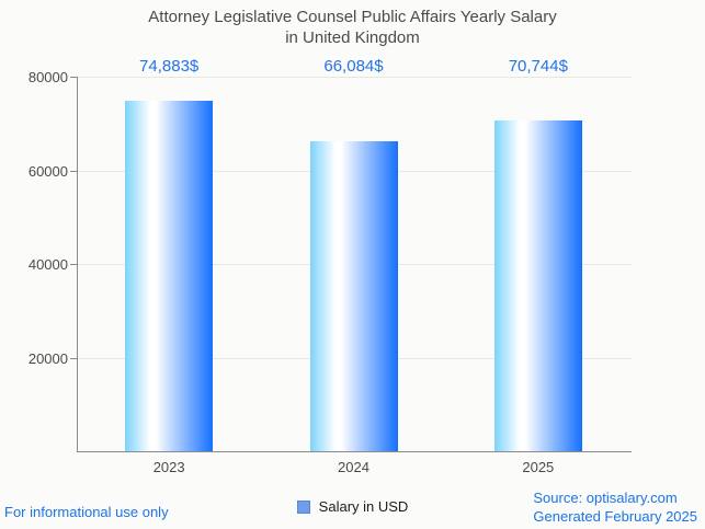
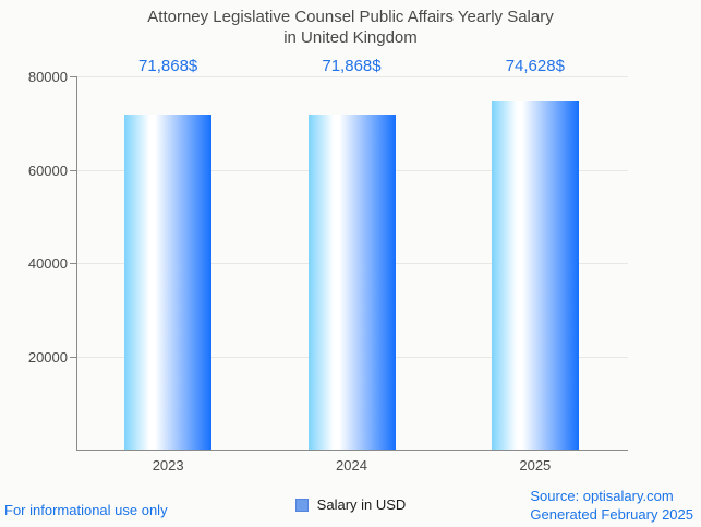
2023: 74,883 -> 71,868
2024: 66,084 -> 71,868
2025: 70,744 -> 74,628
